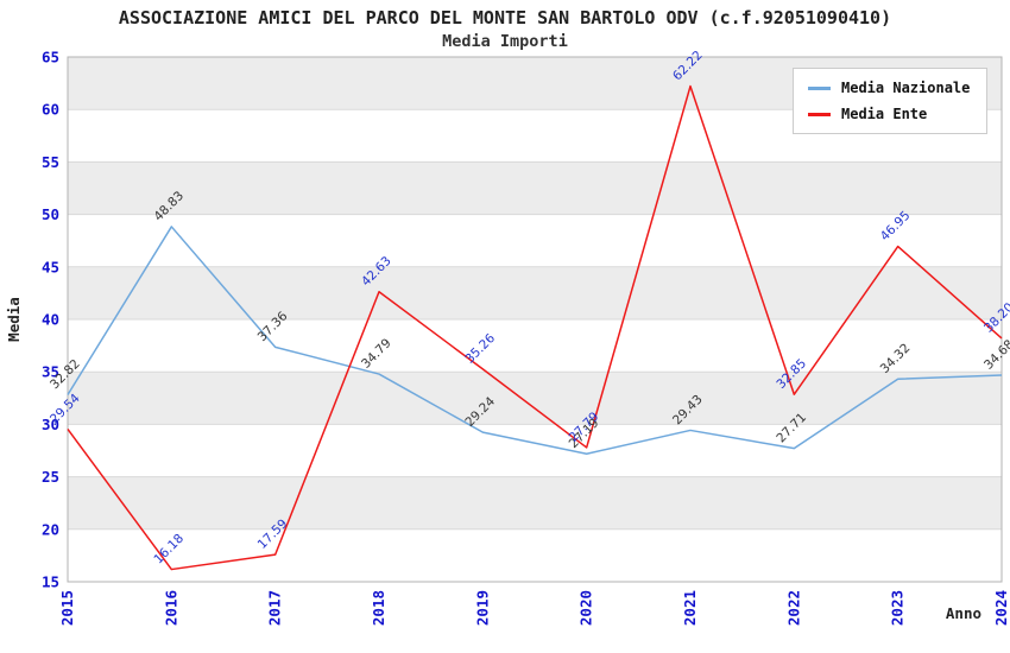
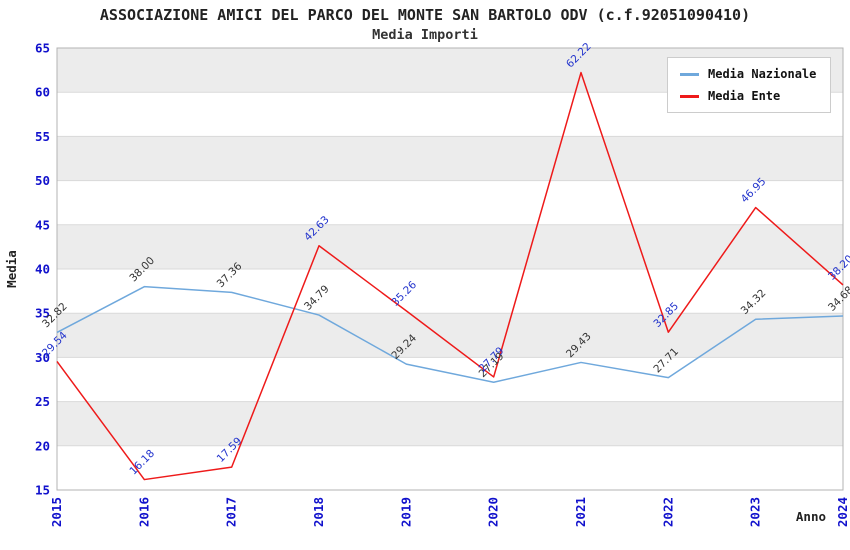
Media Nazionale/2016: 48.83 -> 38.00
